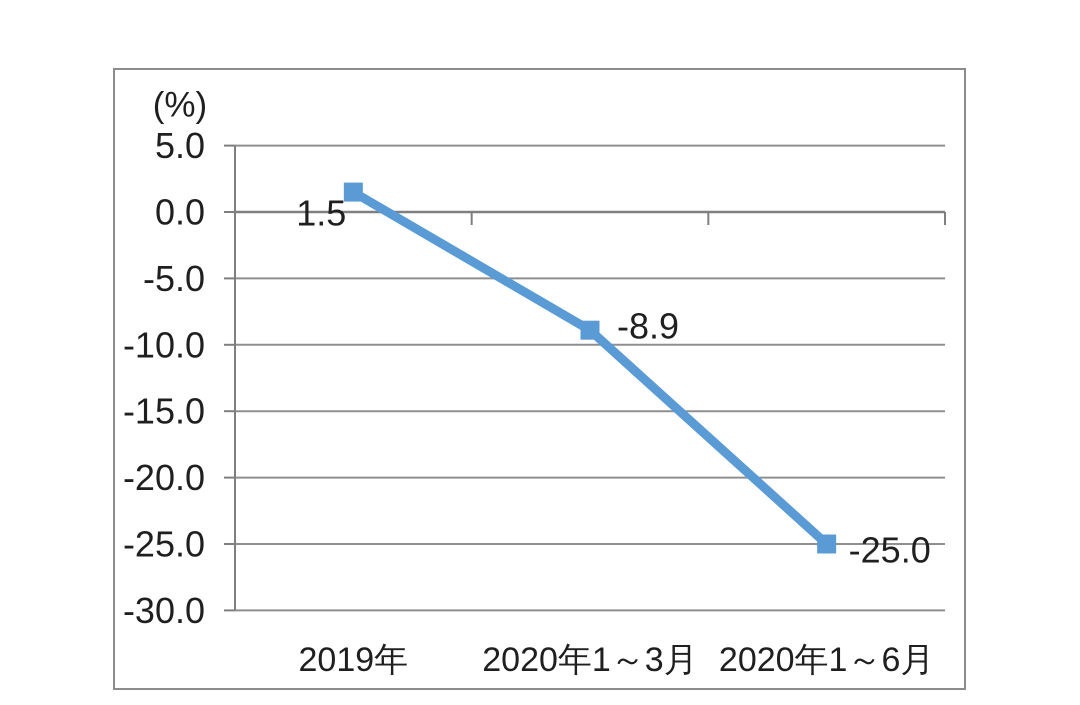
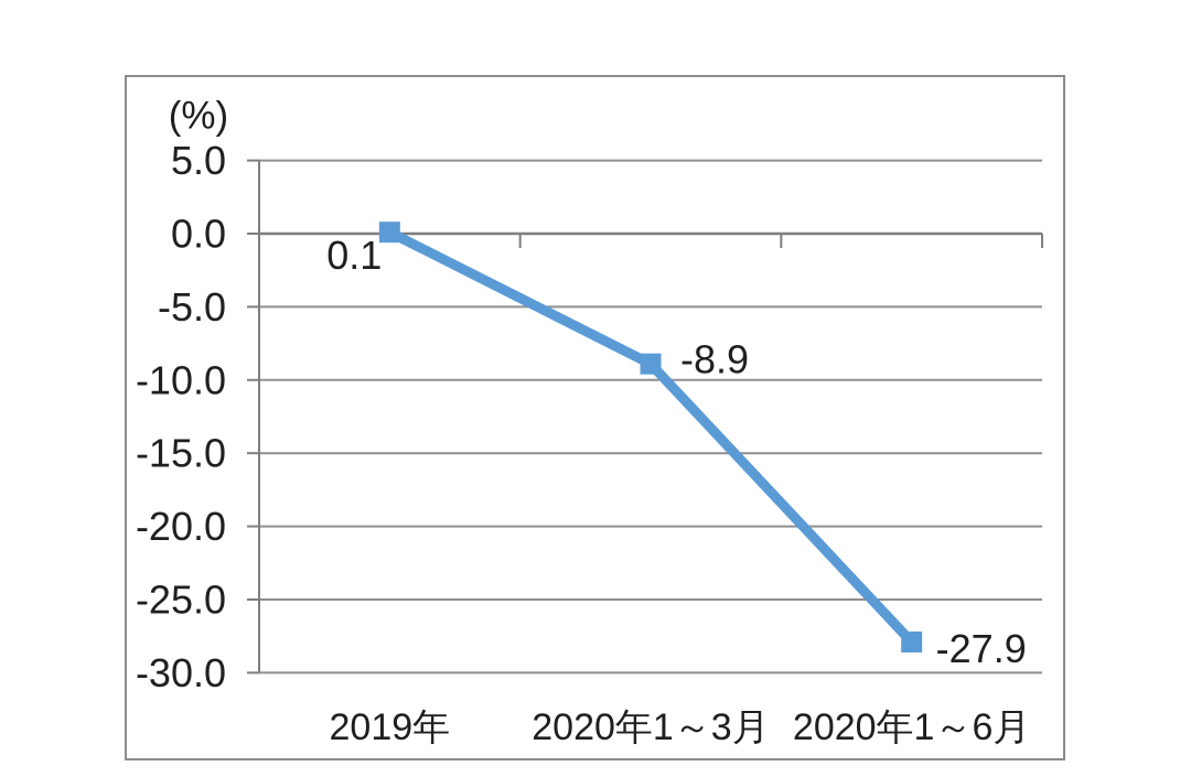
2019年: 1.5 -> 0.1
2020年1～6月: -25.0 -> -27.9
